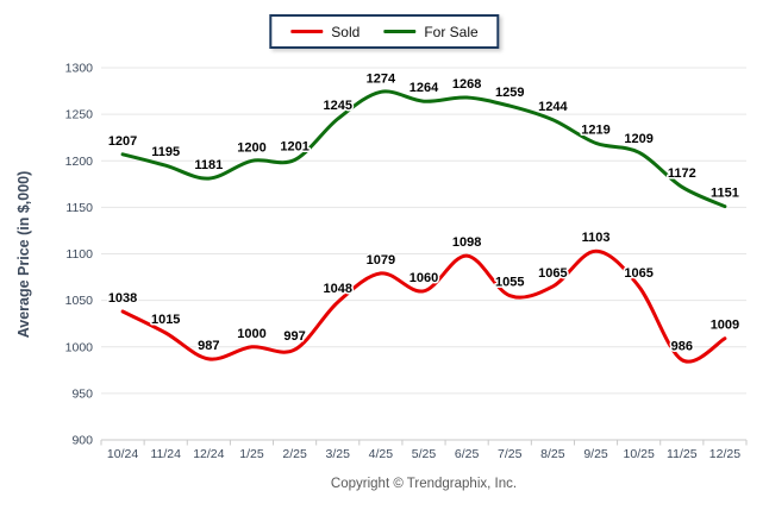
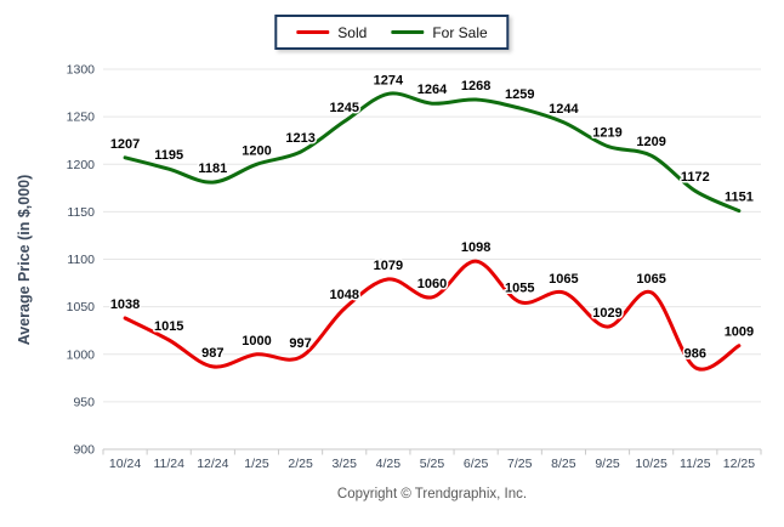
For Sale/2/25: 1201 -> 1213
Sold/9/25: 1103 -> 1029
